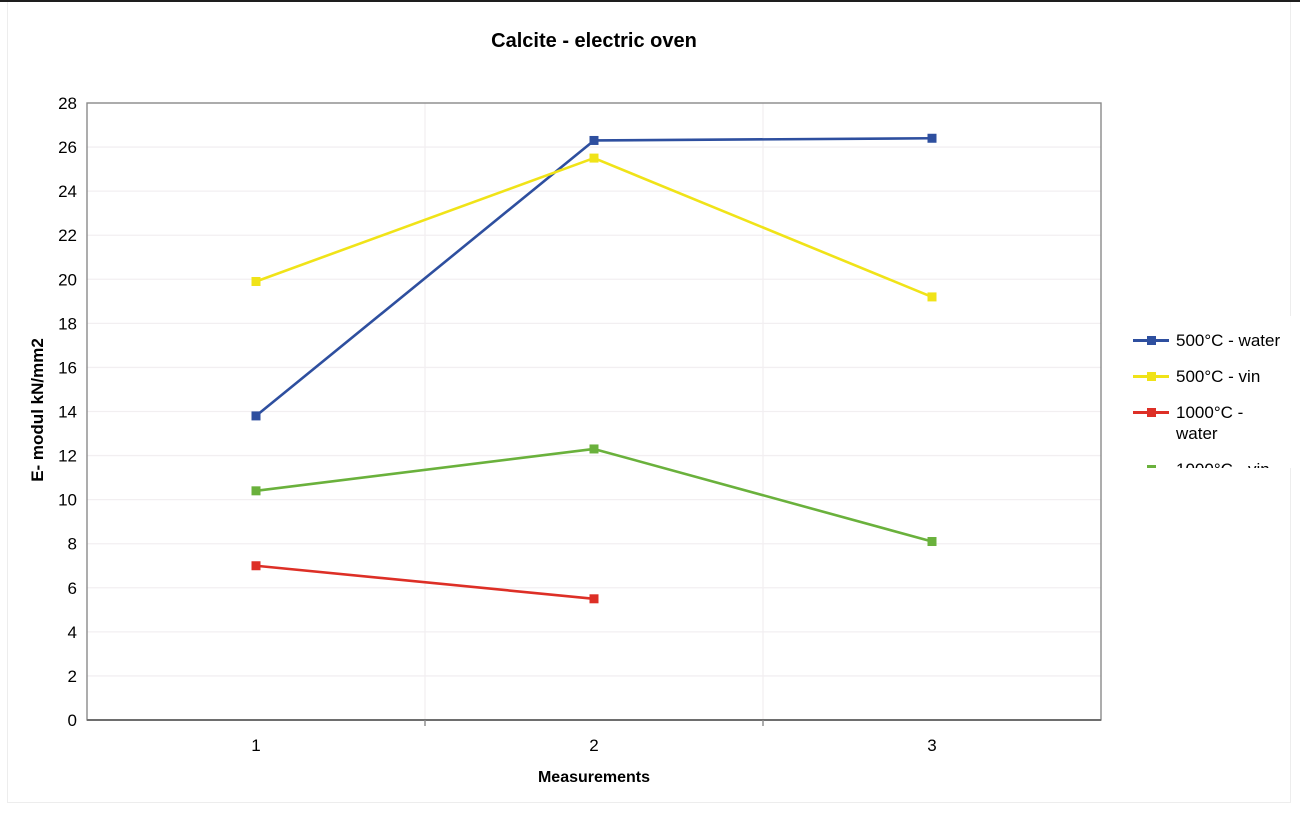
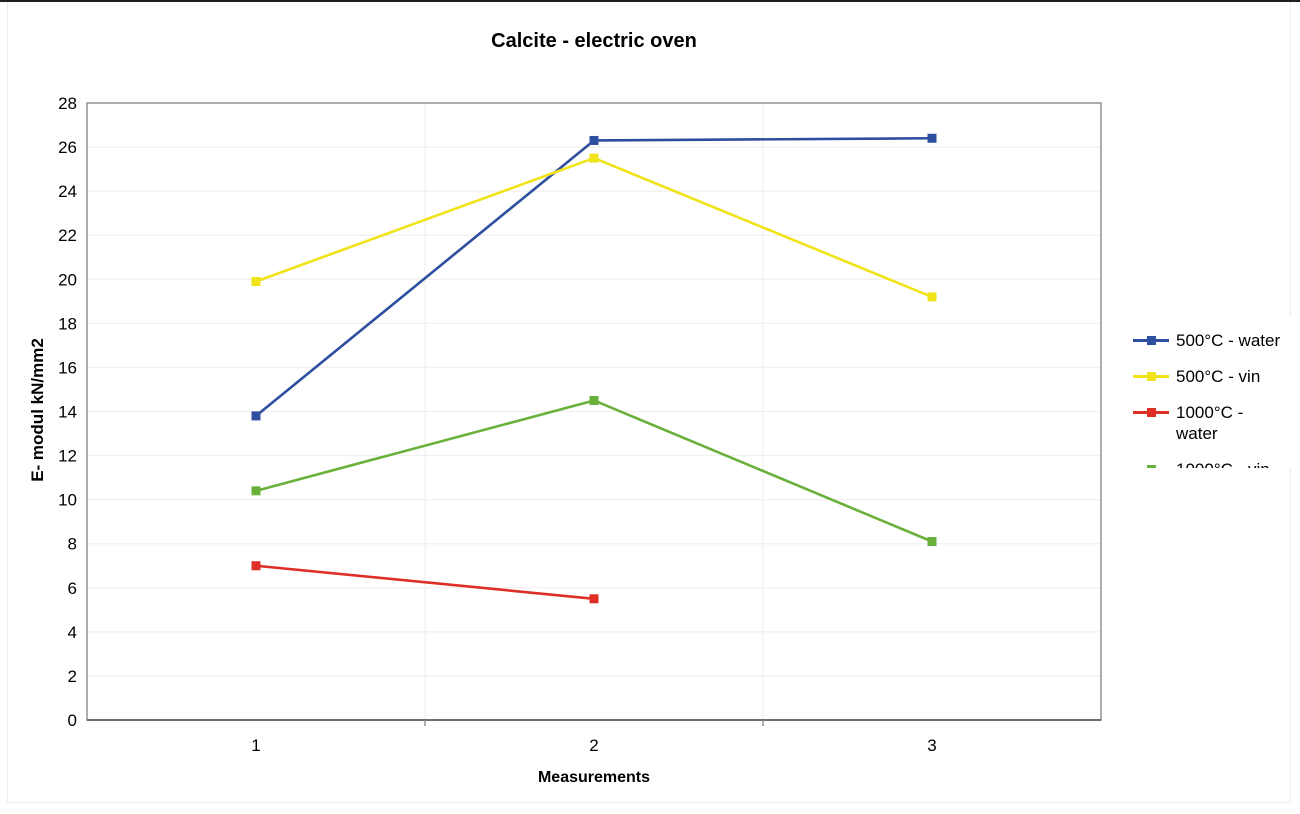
1000°C - vin/2: 12.3 -> 14.5
